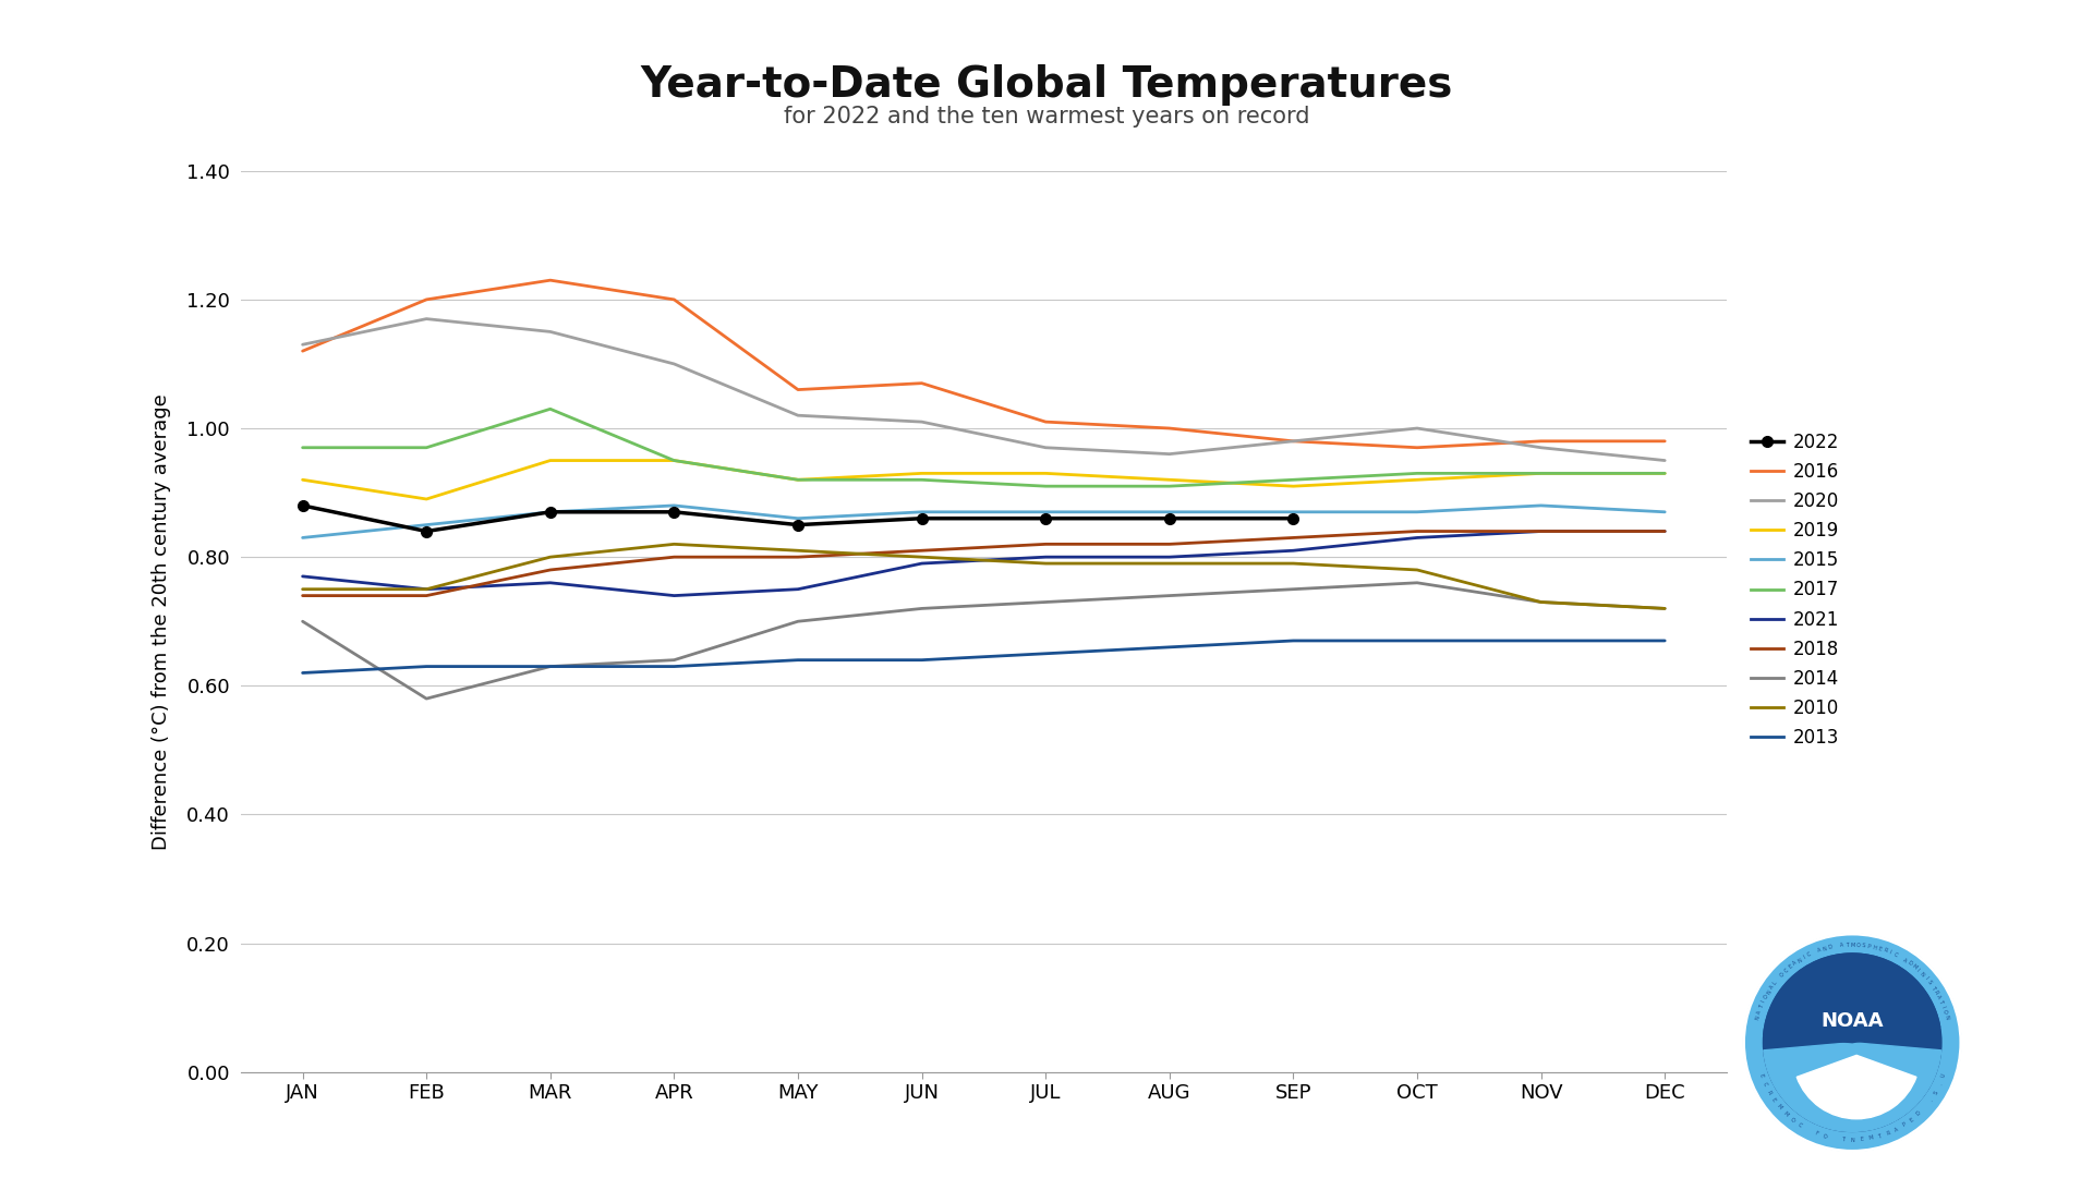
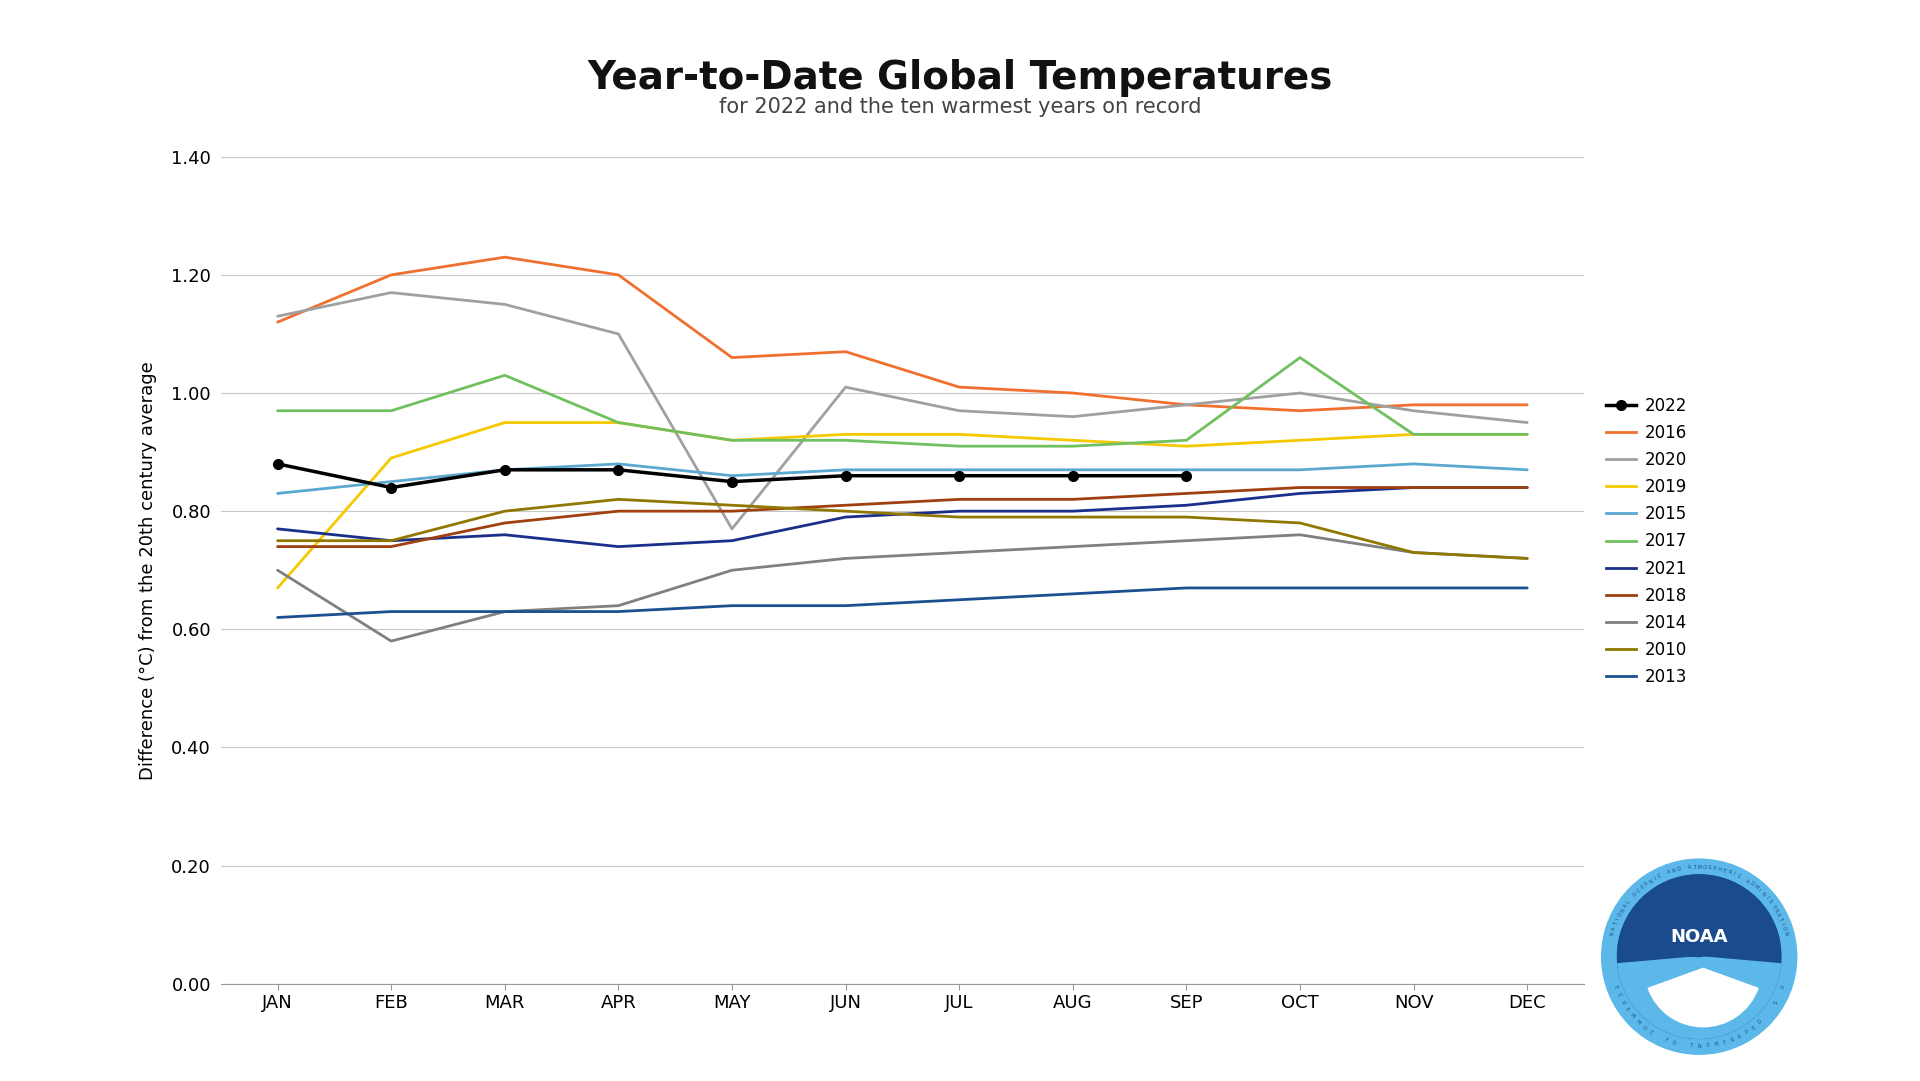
2019/JAN: 0.92 -> 0.67
2020/MAY: 1.02 -> 0.77
2017/OCT: 0.93 -> 1.06
